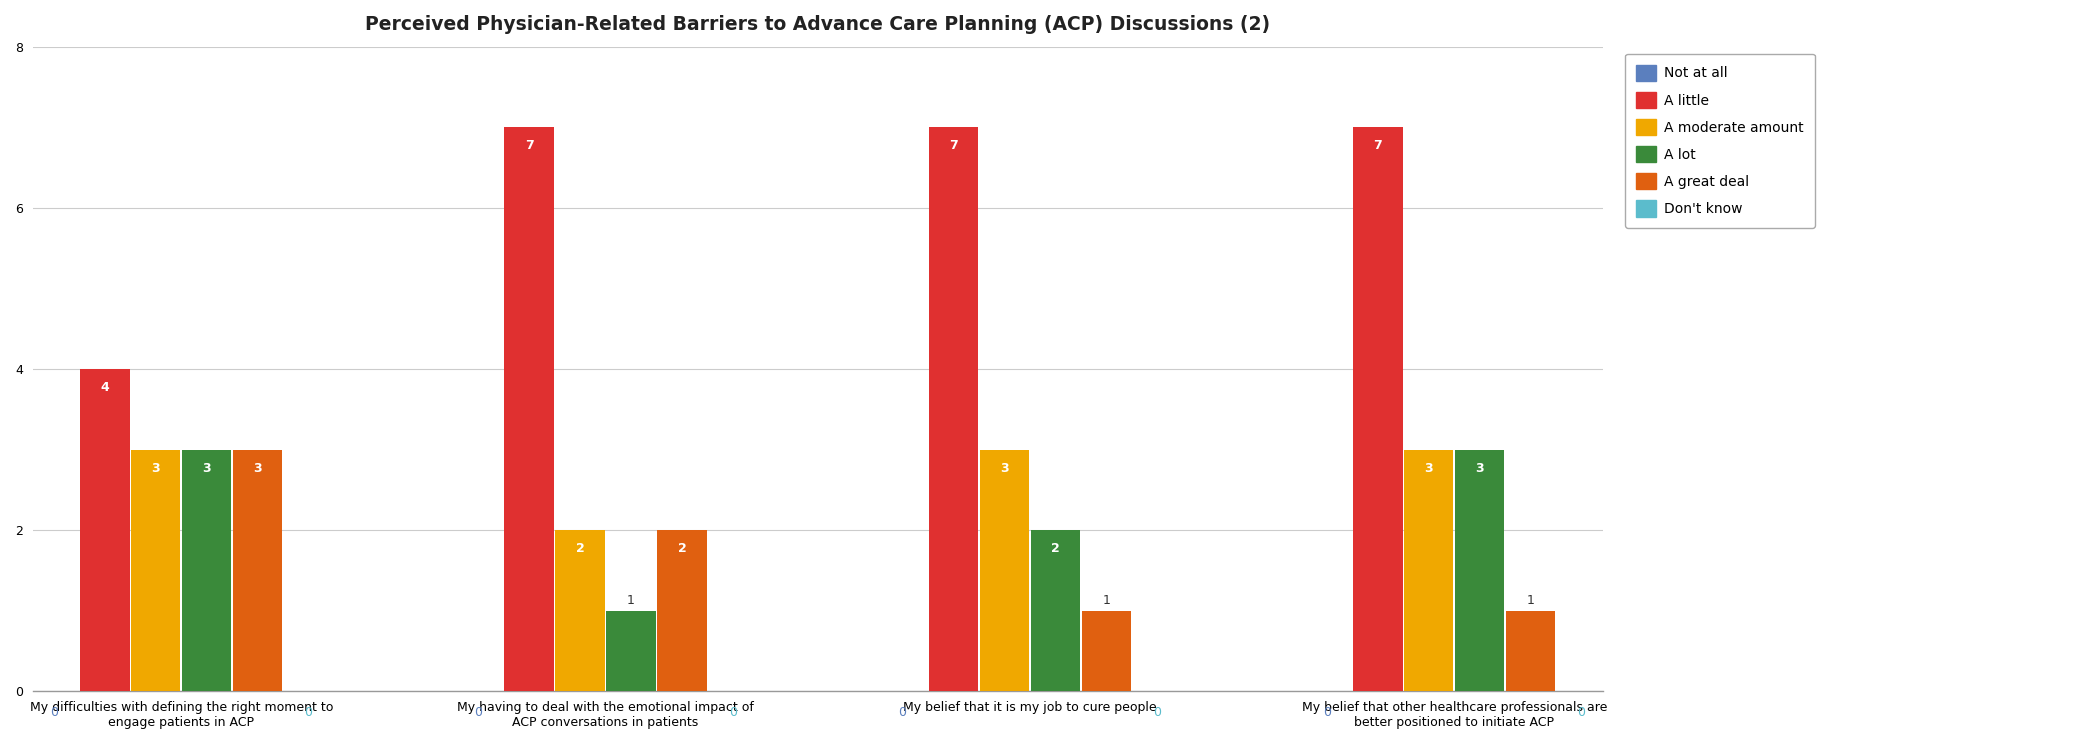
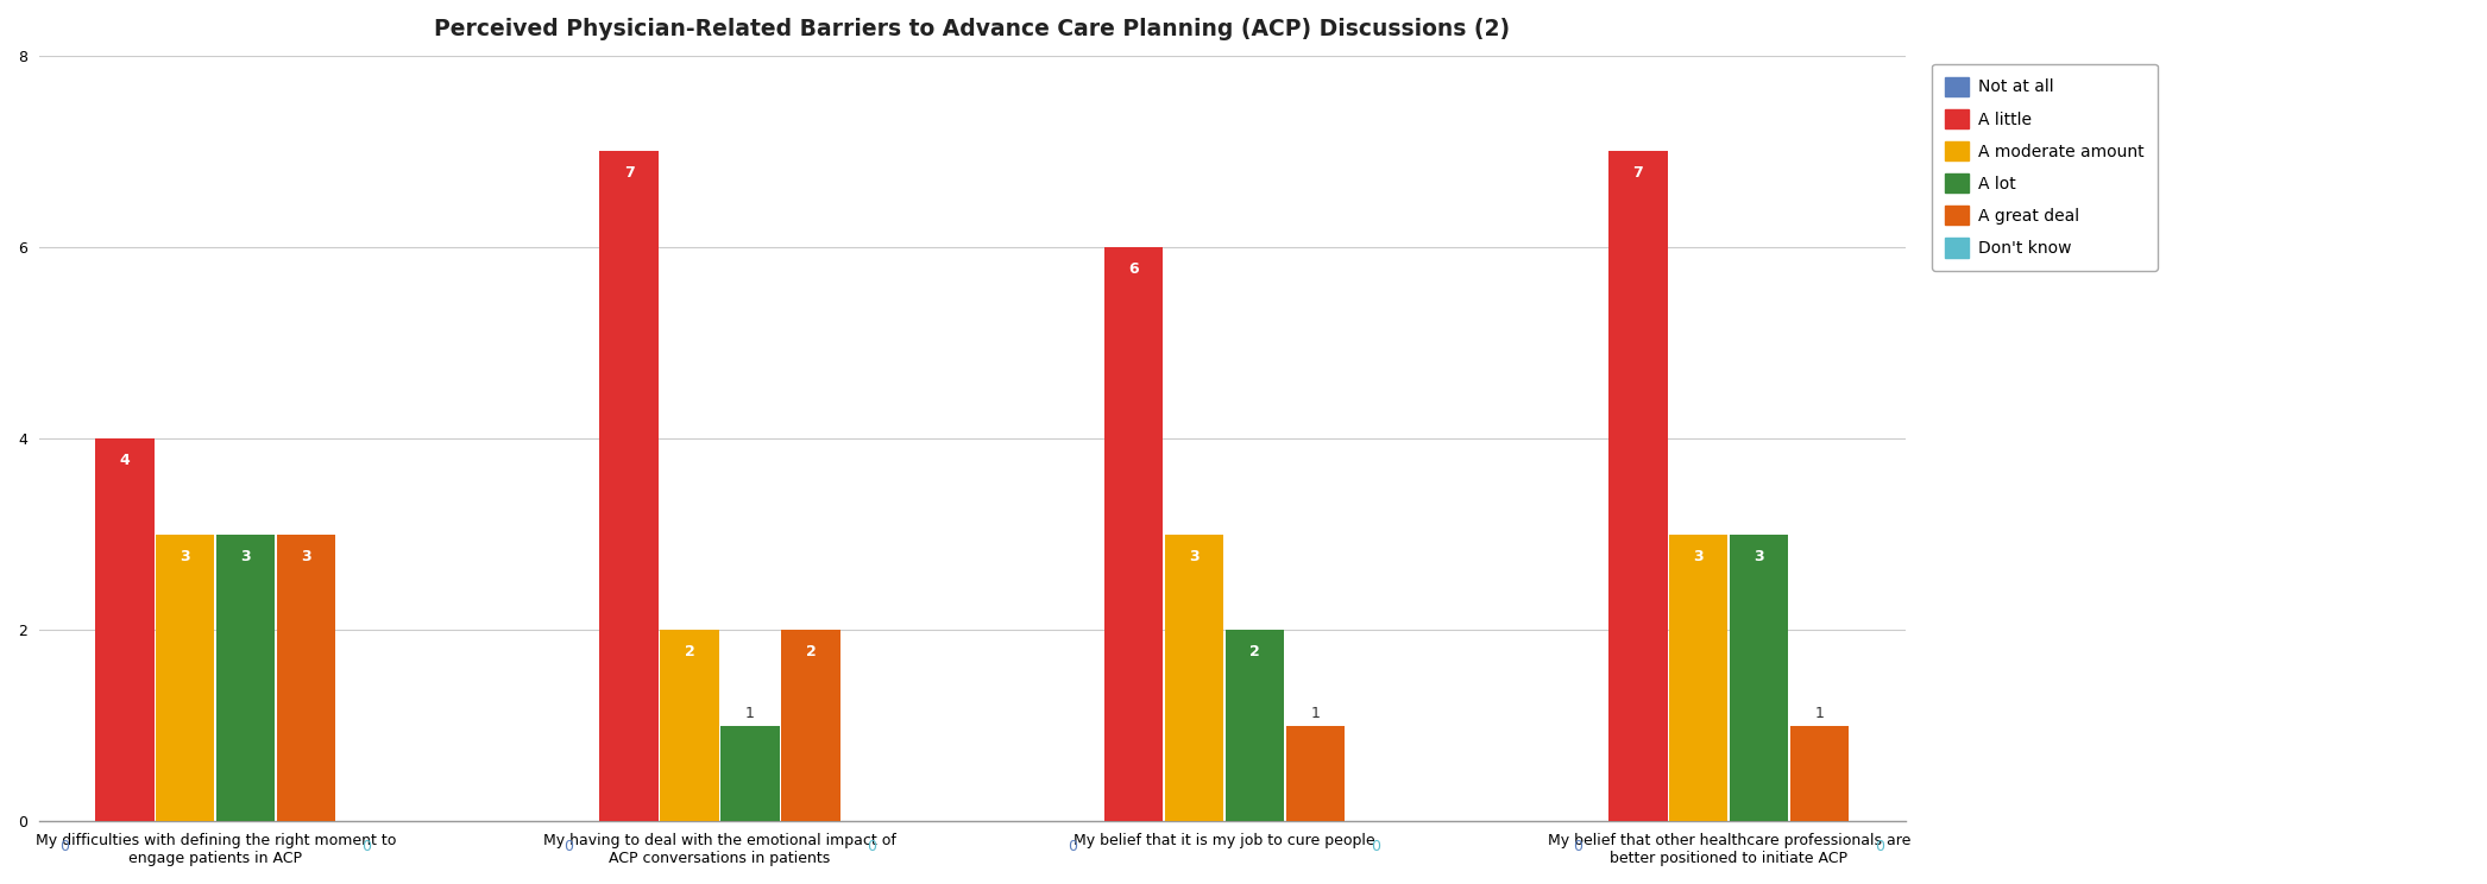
A little/My belief that it is my job to cure people: 7 -> 6
